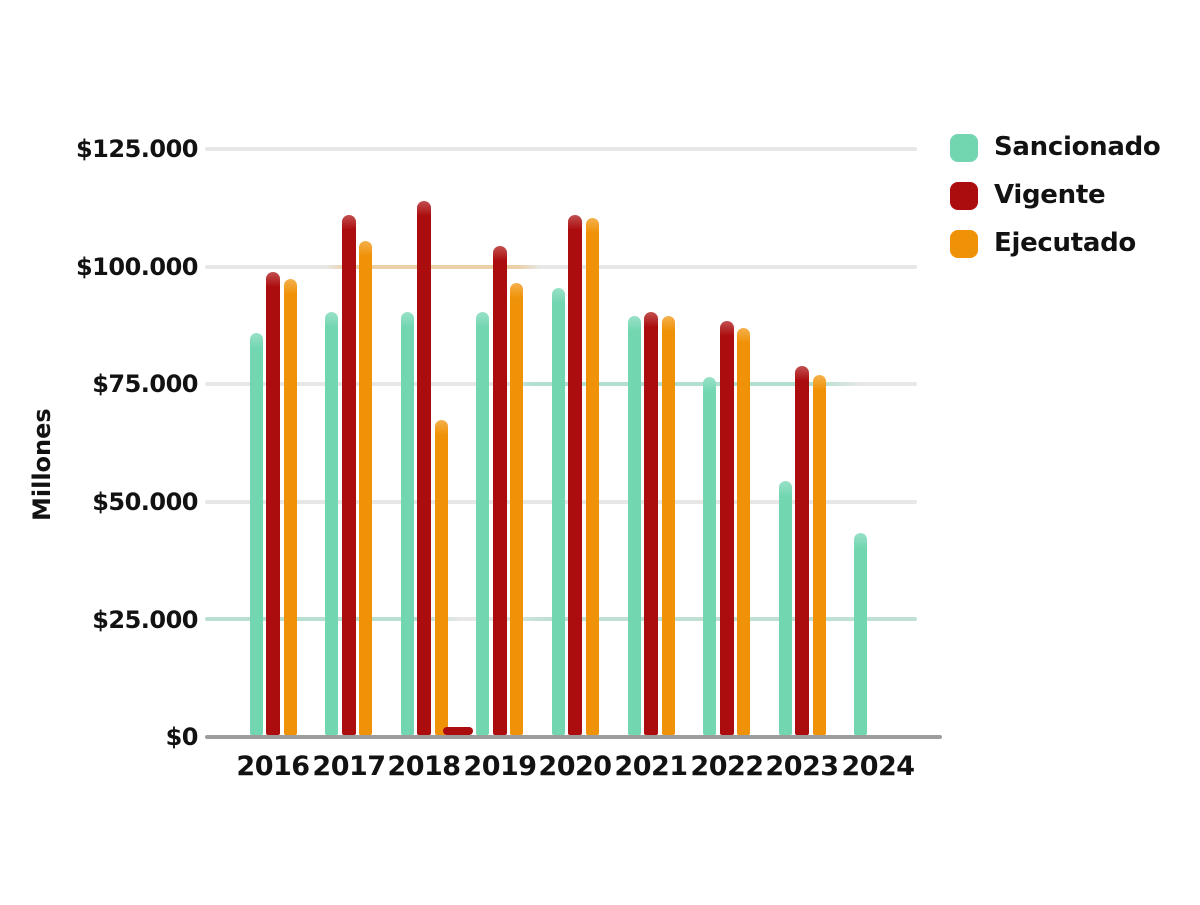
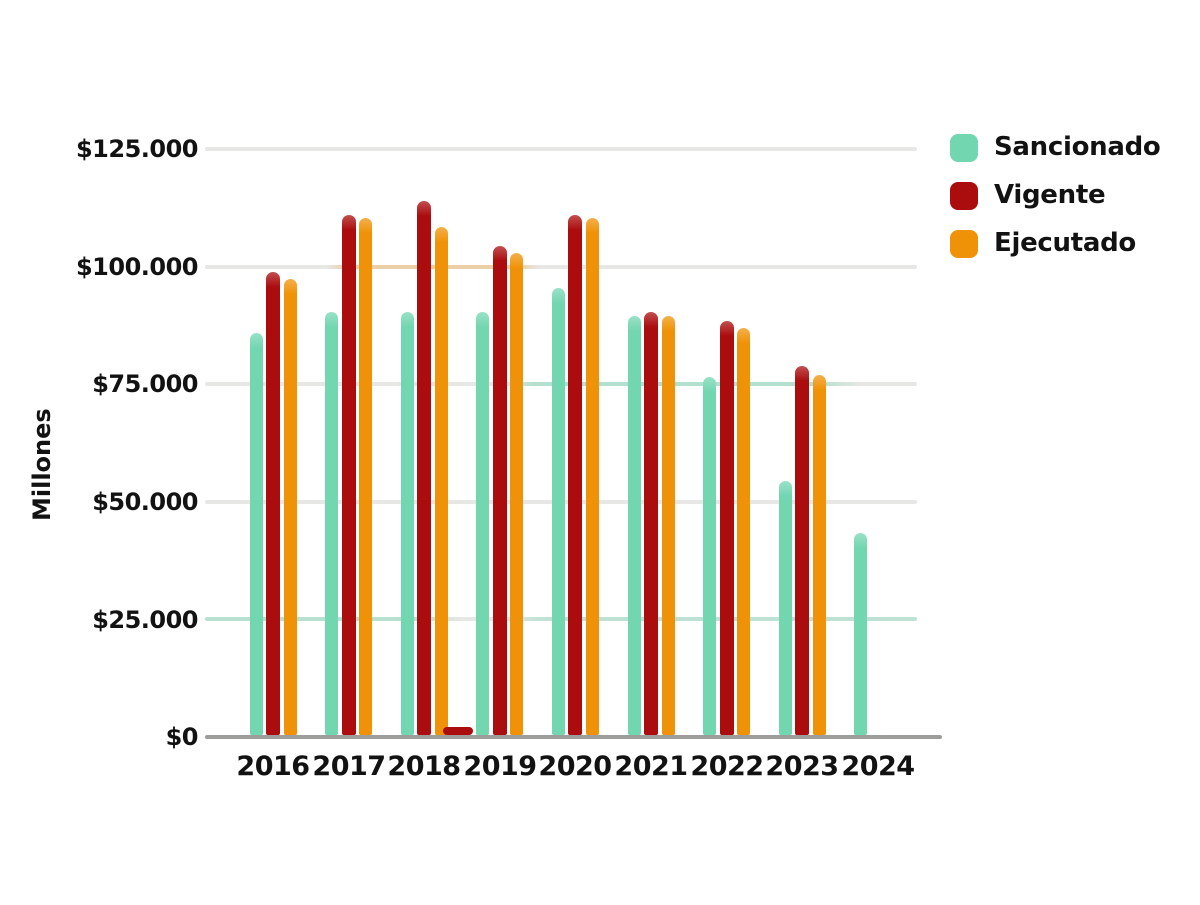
Ejecutado/2017: $105000 -> $110000
Ejecutado/2018: $67000 -> $108000
Ejecutado/2019: $96000 -> $102000
